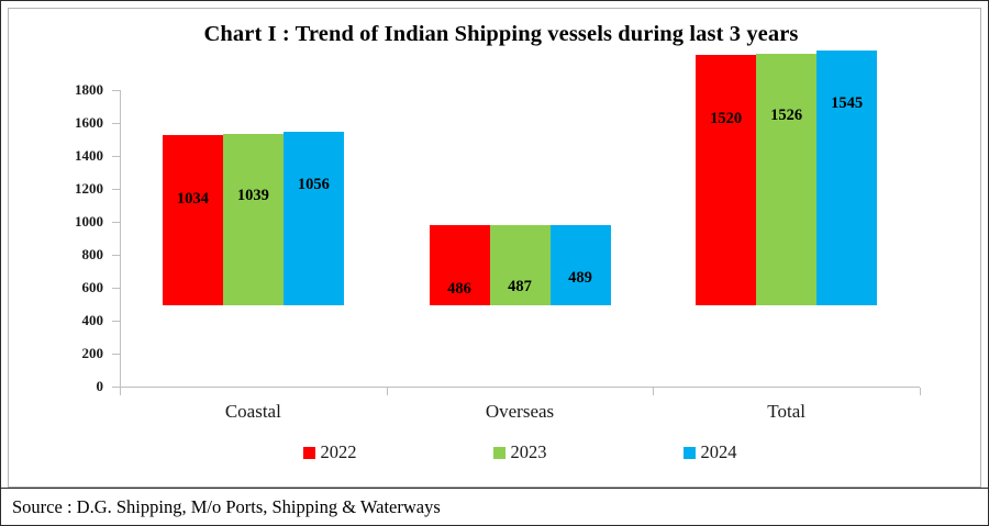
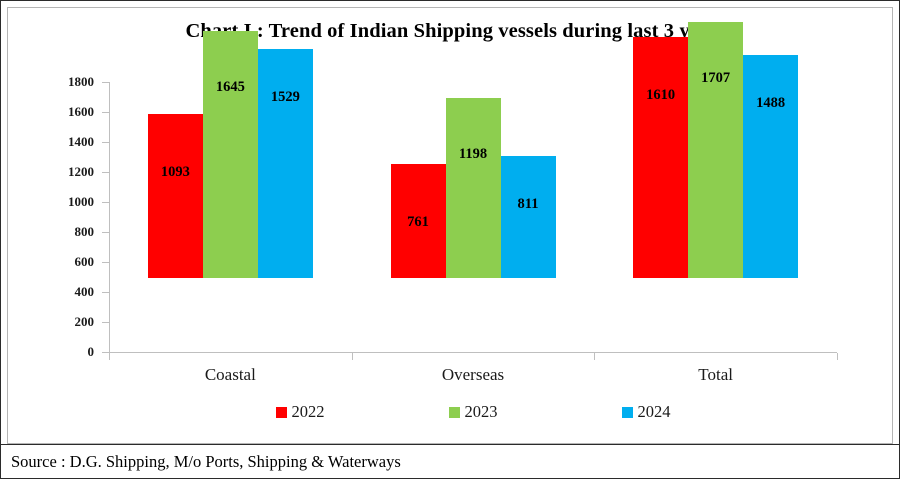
2022/Coastal: 1034 -> 1093
2023/Coastal: 1039 -> 1645
2024/Coastal: 1056 -> 1529
2022/Overseas: 486 -> 761
2023/Overseas: 487 -> 1198
2024/Overseas: 489 -> 811
2022/Total: 1520 -> 1610
2023/Total: 1526 -> 1707
2024/Total: 1545 -> 1488
